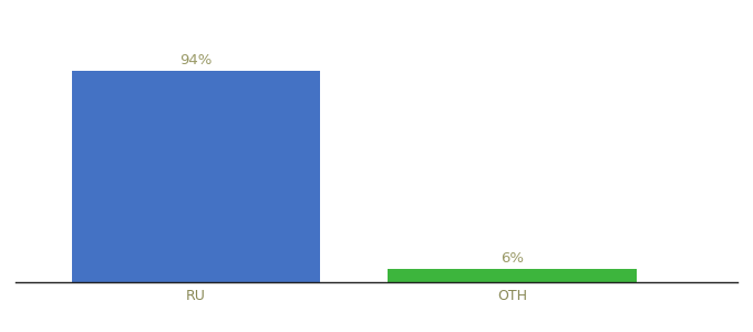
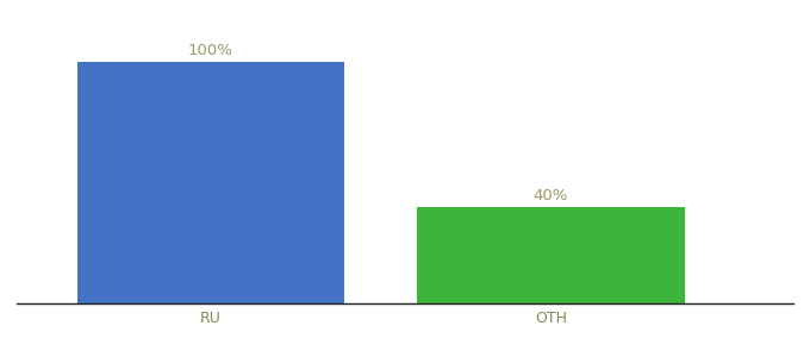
RU: 94% -> 100%
OTH: 6% -> 40%
